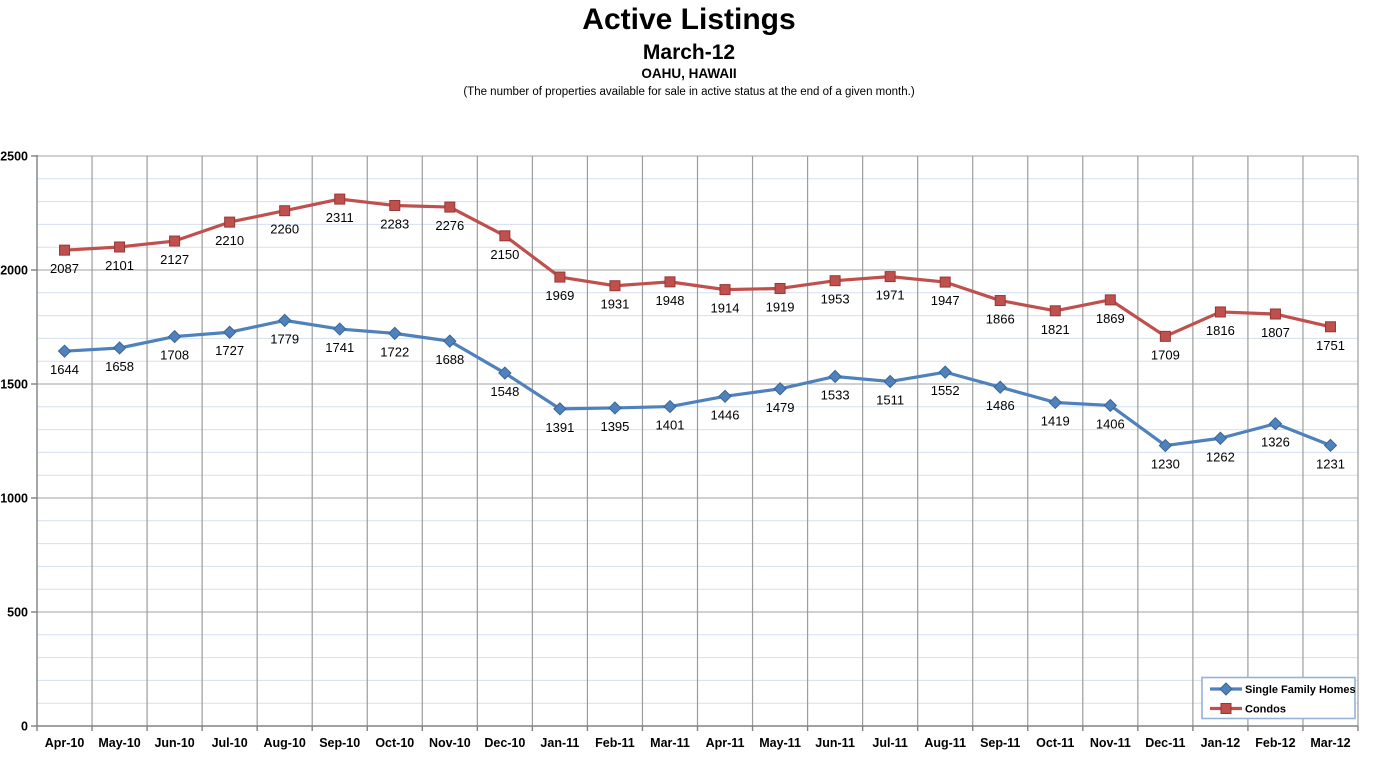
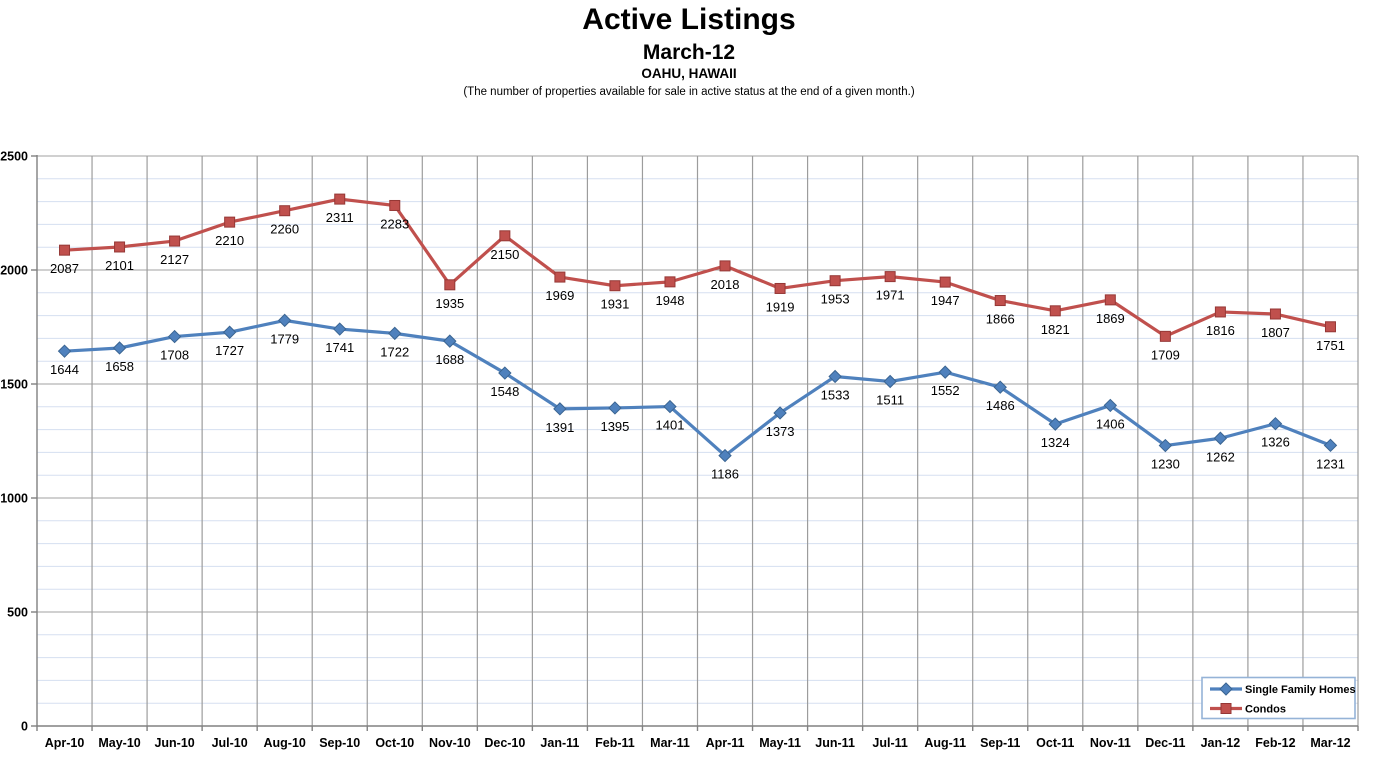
Condos/Nov-10: 2276 -> 1935
Single Family Homes/Apr-11: 1446 -> 1186
Condos/Apr-11: 1914 -> 2018
Single Family Homes/May-11: 1479 -> 1373
Single Family Homes/Oct-11: 1419 -> 1324
